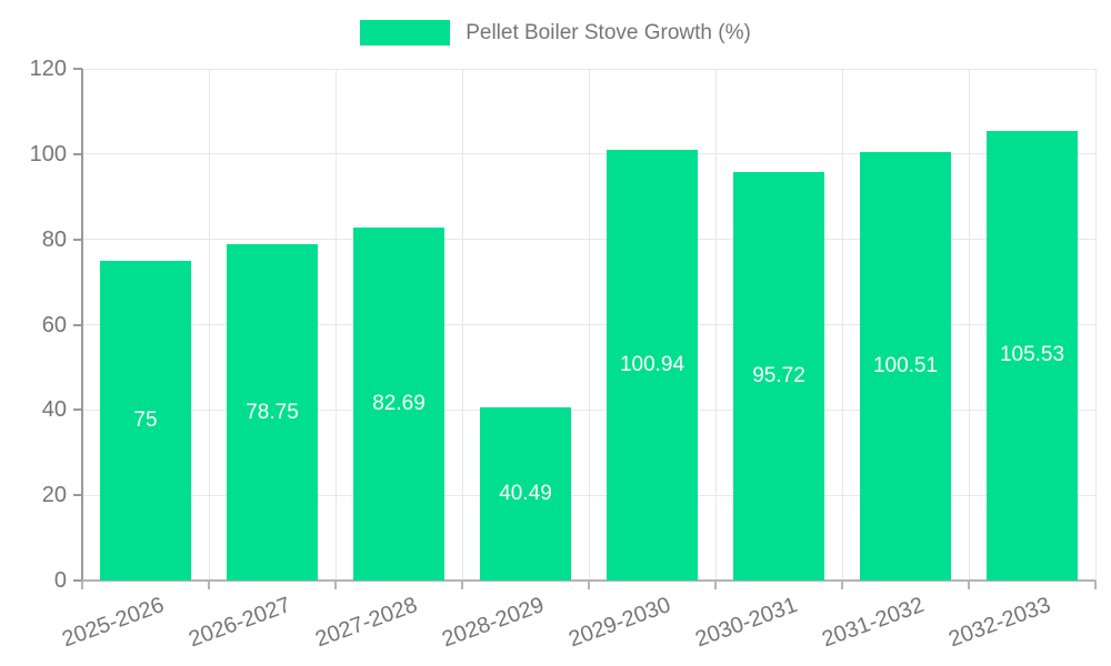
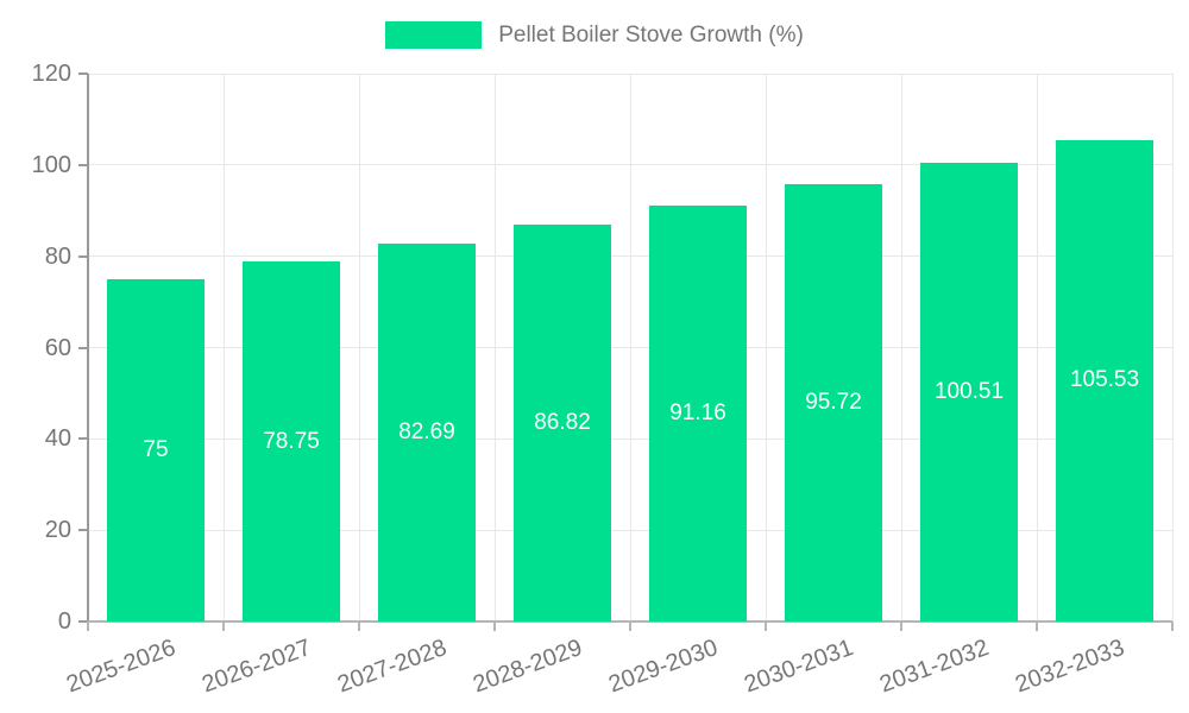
2028-2029: 40.49 -> 86.82
2029-2030: 100.94 -> 91.16
